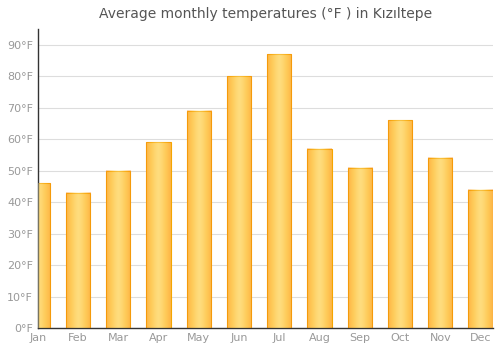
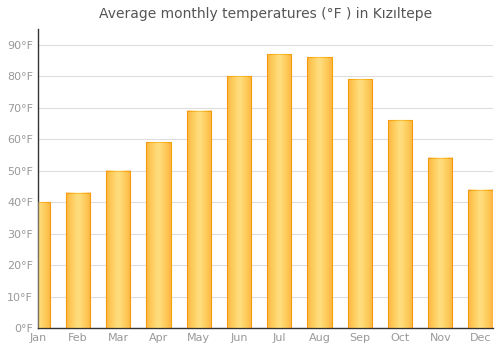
Jan: 46°F -> 40°F
Aug: 57°F -> 86°F
Sep: 51°F -> 79°F
